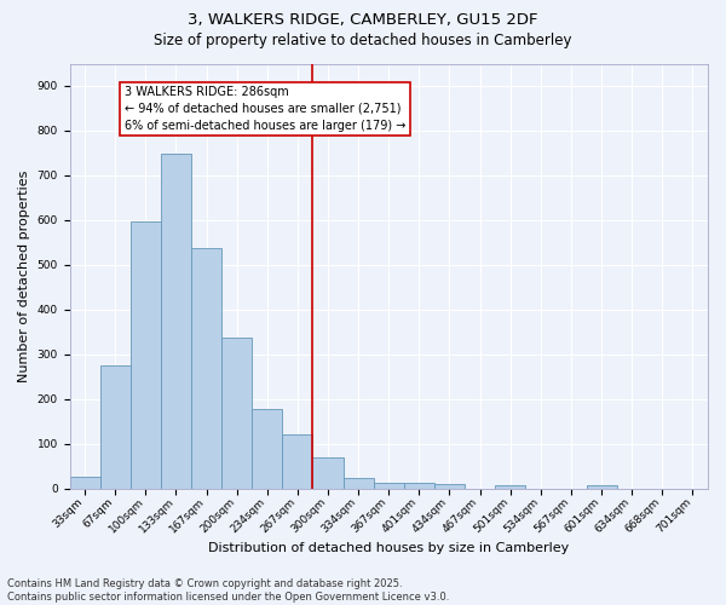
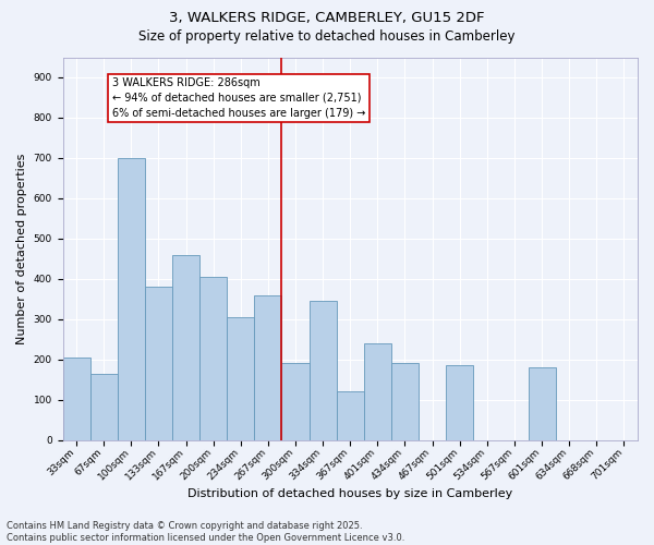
33sqm: 27 -> 205
67sqm: 275 -> 165
100sqm: 598 -> 700
133sqm: 748 -> 380
167sqm: 538 -> 460
200sqm: 338 -> 405
234sqm: 178 -> 305
267sqm: 120 -> 360
300sqm: 70 -> 190
334sqm: 23 -> 345
367sqm: 12 -> 120
401sqm: 12 -> 240
434sqm: 10 -> 190
501sqm: 7 -> 185
601sqm: 7 -> 180
